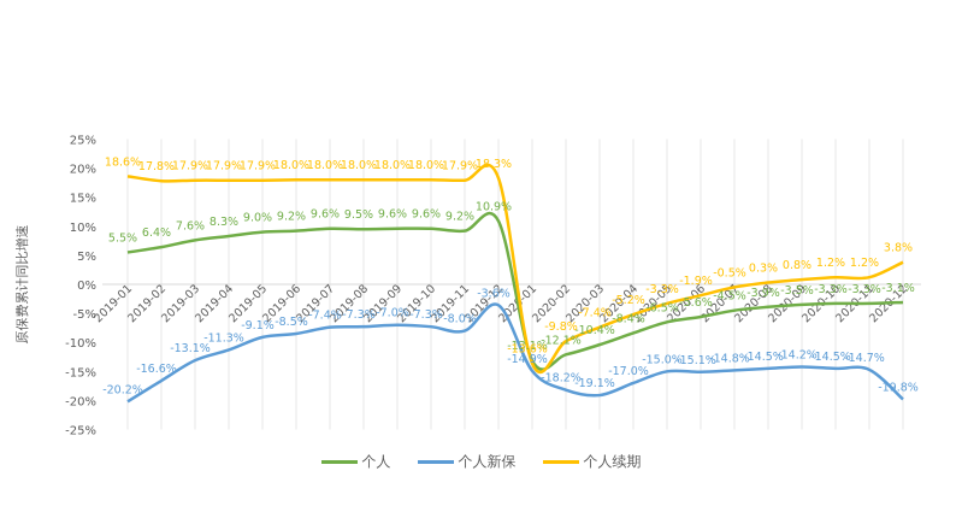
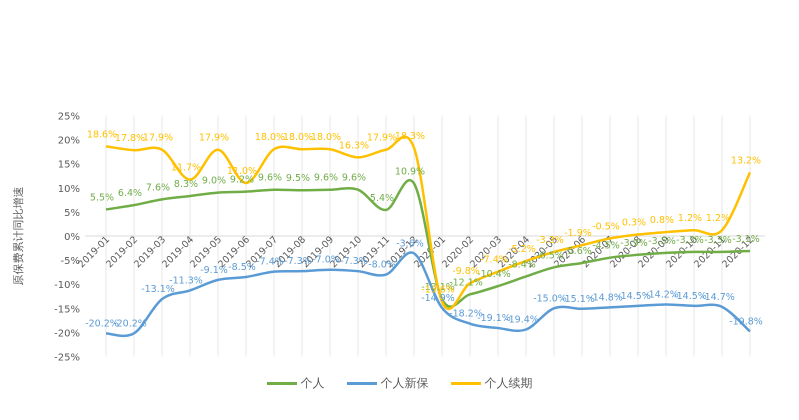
个人新保/2019-02: -16.6% -> -20.2%
个人续期/2019-04: 17.9% -> 11.7%
个人续期/2019-06: 18.0% -> 11.0%
个人续期/2019-10: 18.0% -> 16.3%
个人/2019-11: 9.2% -> 5.4%
个人新保/2020-04: -17.0% -> -19.4%
个人续期/2020-12: 3.8% -> 13.2%
